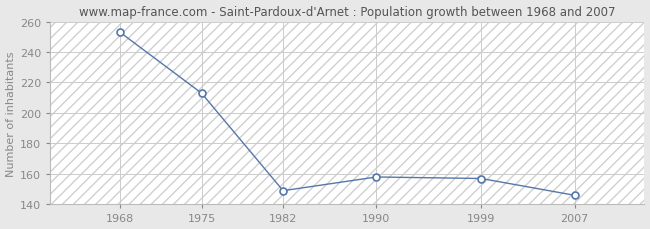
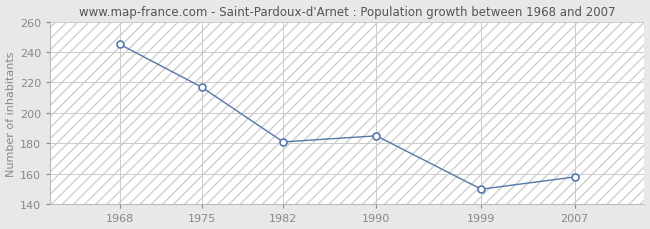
1968: 253 -> 245
1975: 213 -> 217
1982: 149 -> 181
1990: 158 -> 185
1999: 157 -> 150
2007: 146 -> 158
